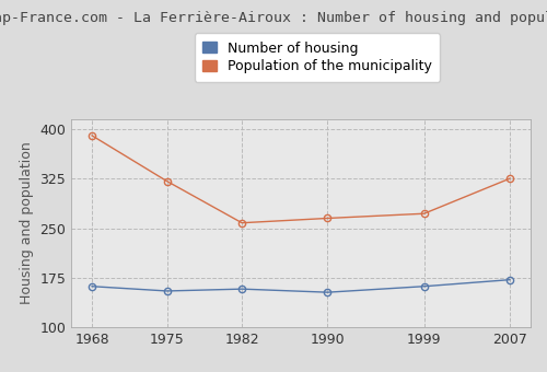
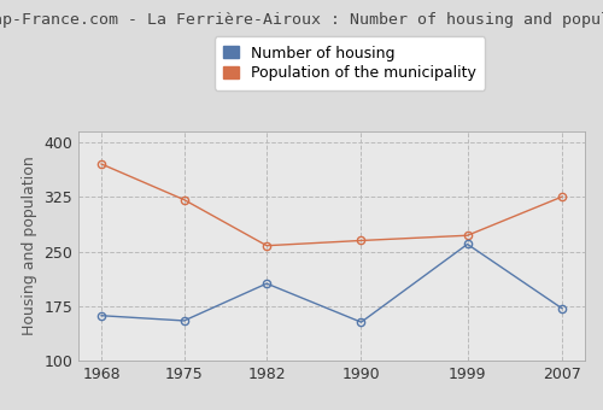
Population of the municipality/1968: 390 -> 370
Number of housing/1982: 158 -> 206
Number of housing/1999: 162 -> 260
